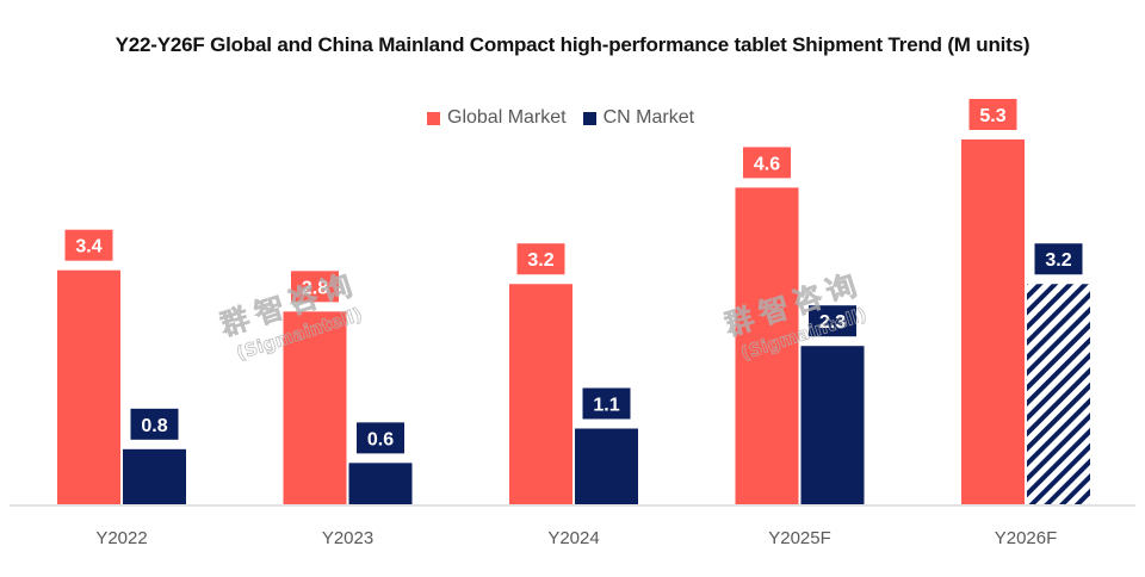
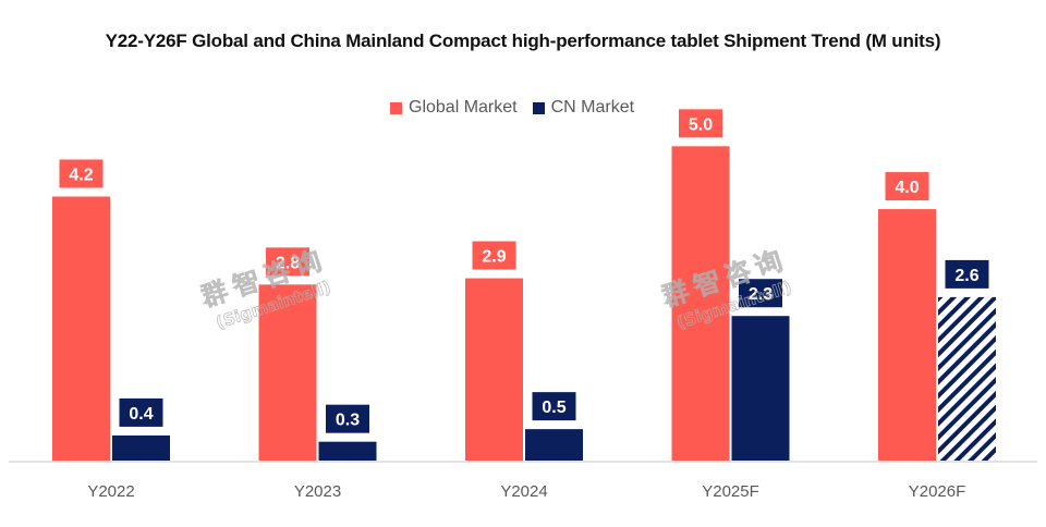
Global Market/Y2022: 3.4 -> 4.2
CN Market/Y2022: 0.8 -> 0.4
CN Market/Y2023: 0.6 -> 0.3
Global Market/Y2024: 3.2 -> 2.9
CN Market/Y2024: 1.1 -> 0.5
Global Market/Y2025F: 4.6 -> 5.0
Global Market/Y2026F: 5.3 -> 4.0
CN Market/Y2026F: 3.2 -> 2.6
